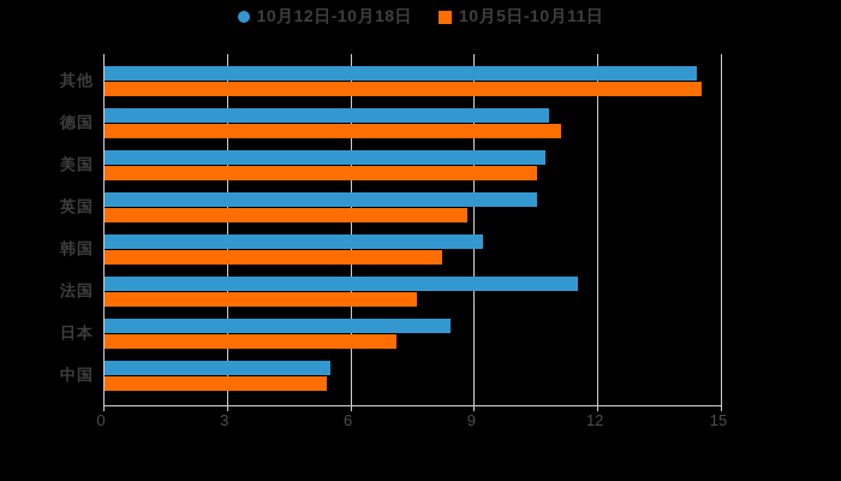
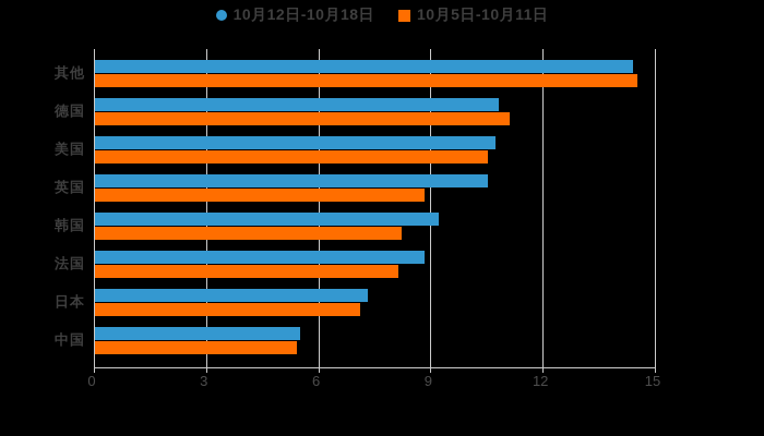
10月12日-10月18日/法国: 11.5 -> 8.8
10月5日-10月11日/法国: 7.6 -> 8.1
10月12日-10月18日/日本: 8.4 -> 7.3
